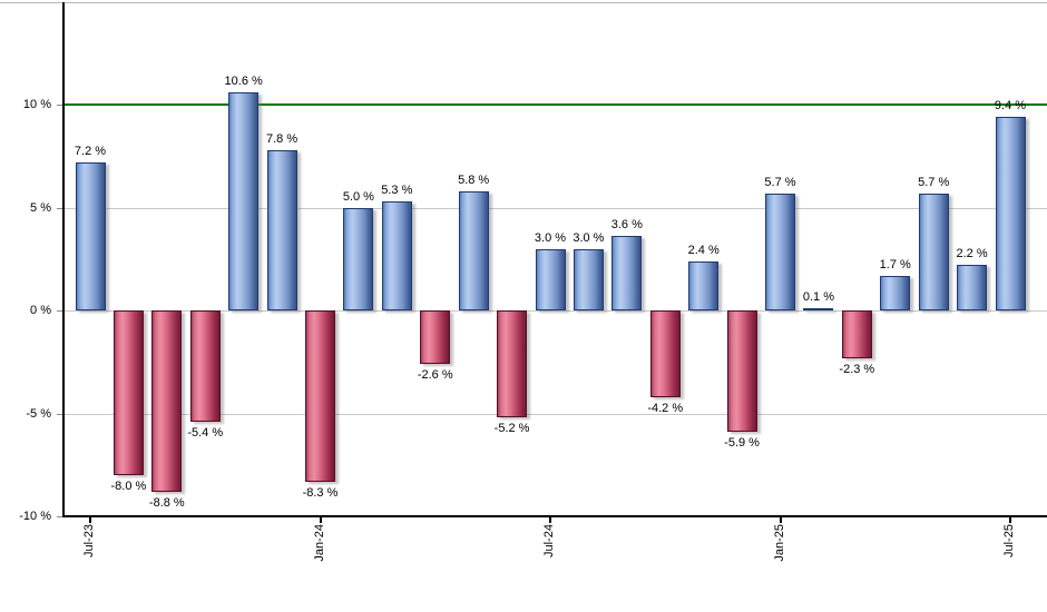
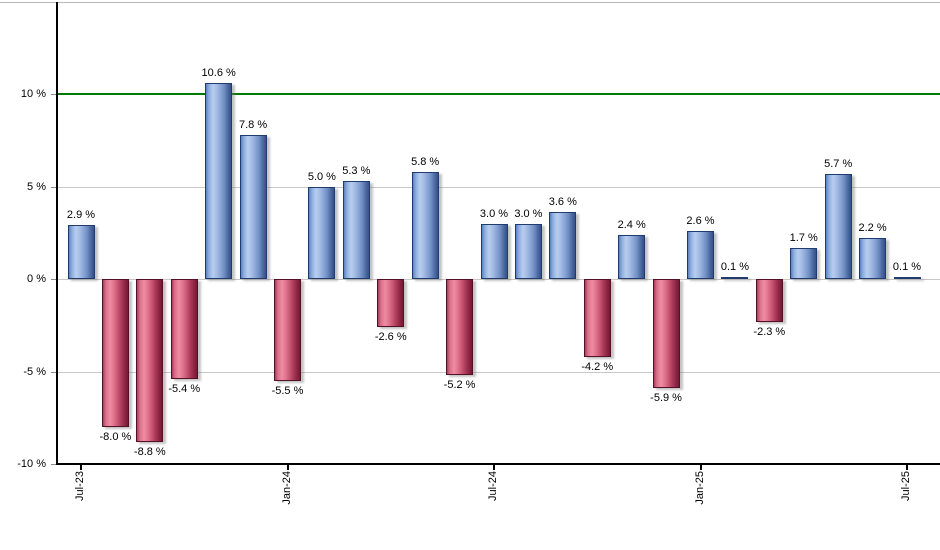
Jul-23: 7.2 -> 2.9
Jan-24: -8.3 -> -5.5
Jan-25: 5.7 -> 2.6
Jul-25: 9.4 -> 0.1
